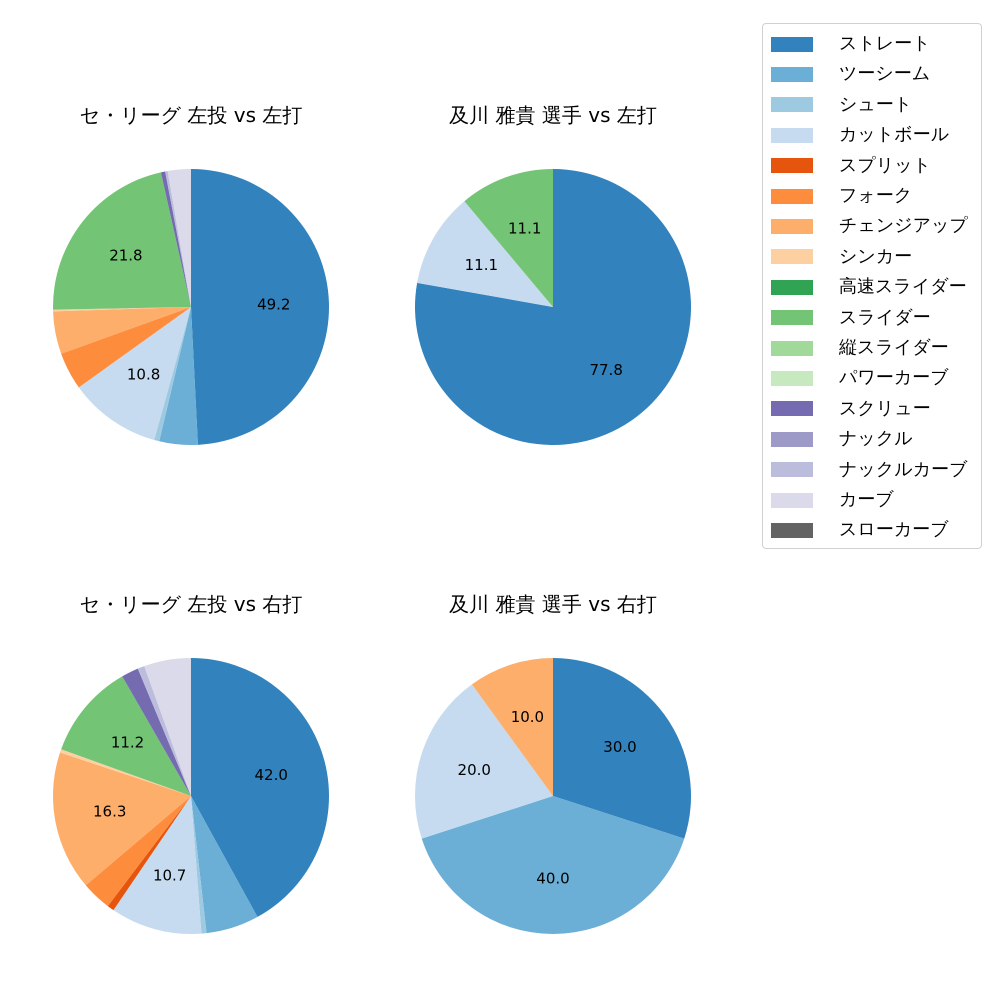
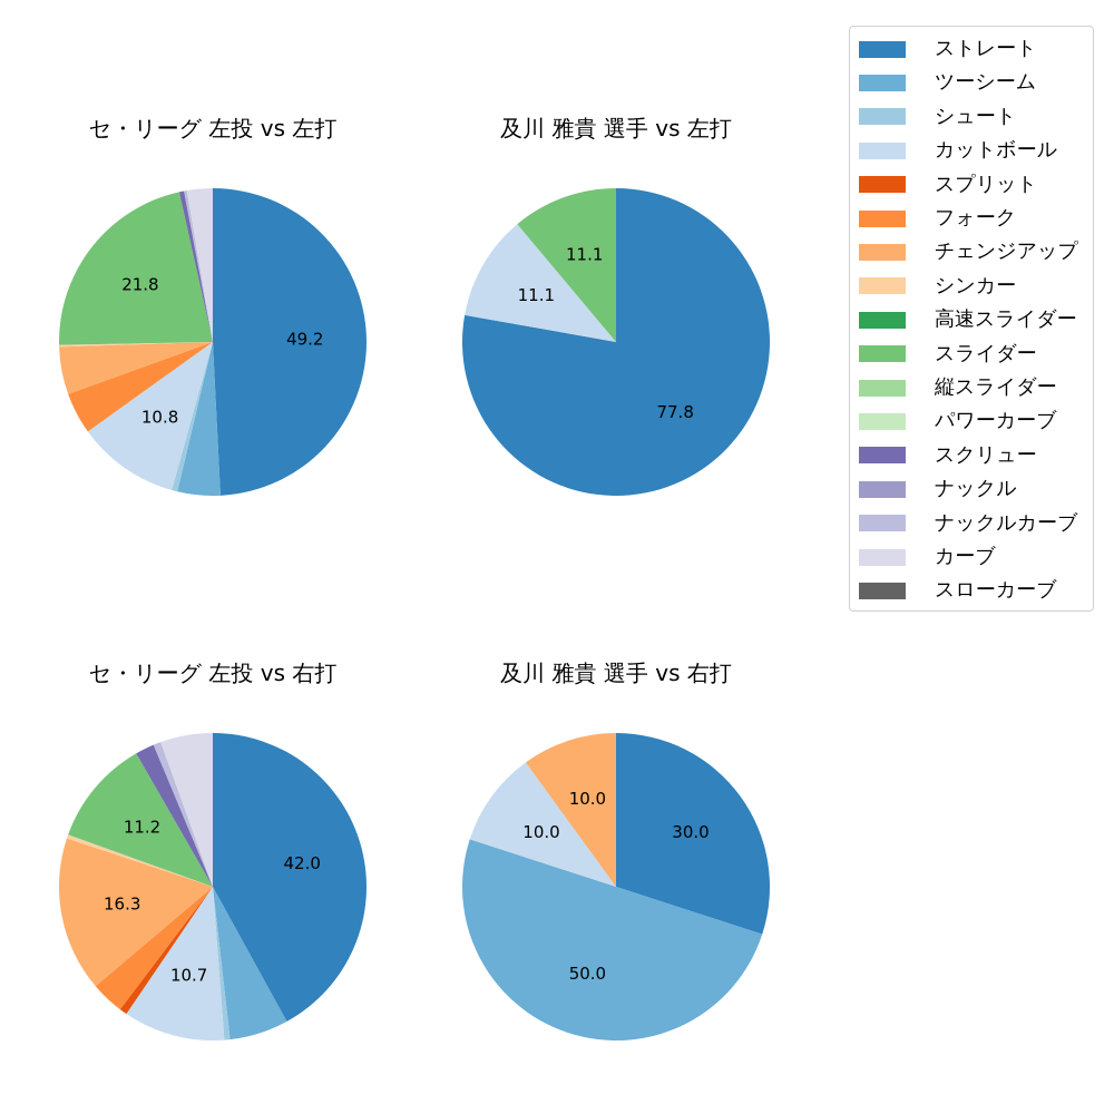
及川 雅貴 選手 vs 右打/ツーシーム: 40.0 -> 50.0
及川 雅貴 選手 vs 右打/カットボール: 20.0 -> 10.0
